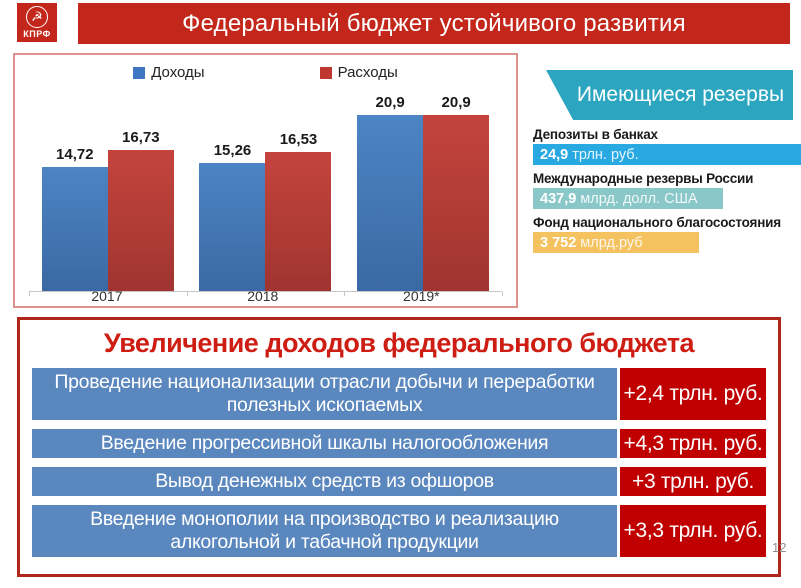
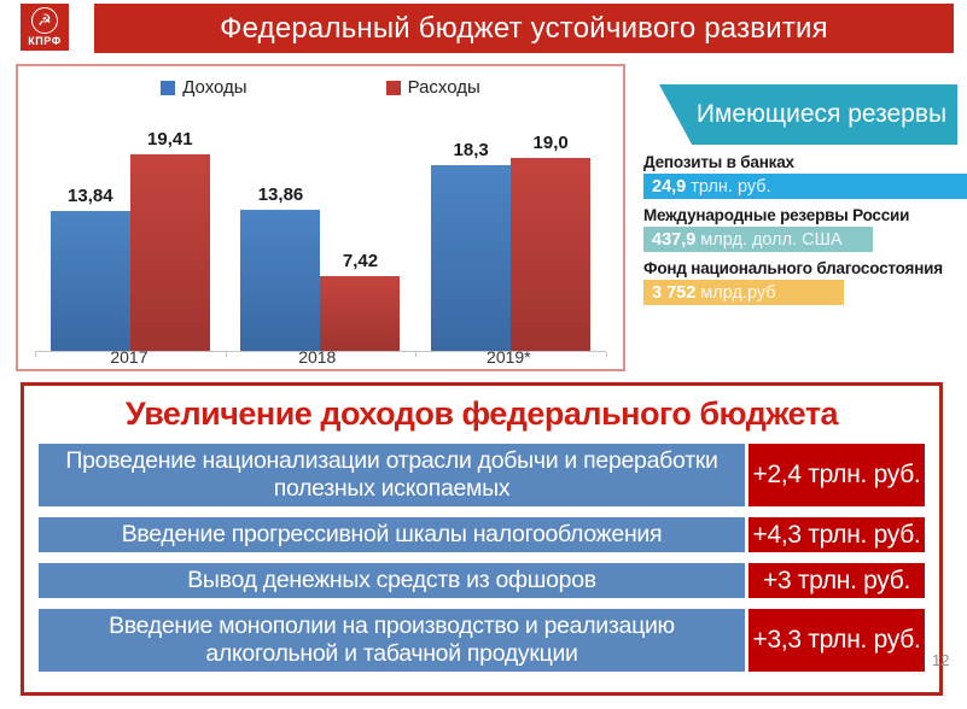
Доходы/2017: 14,72 -> 13,84
Расходы/2017: 16,73 -> 19,41
Доходы/2018: 15,26 -> 13,86
Расходы/2018: 16,53 -> 7,42
Доходы/2019*: 20,9 -> 18,3
Расходы/2019*: 20,9 -> 19,0
